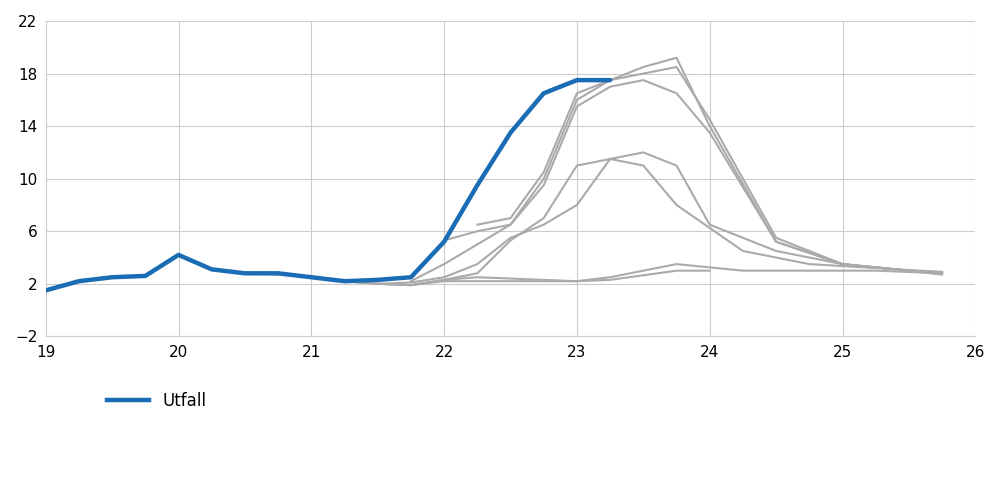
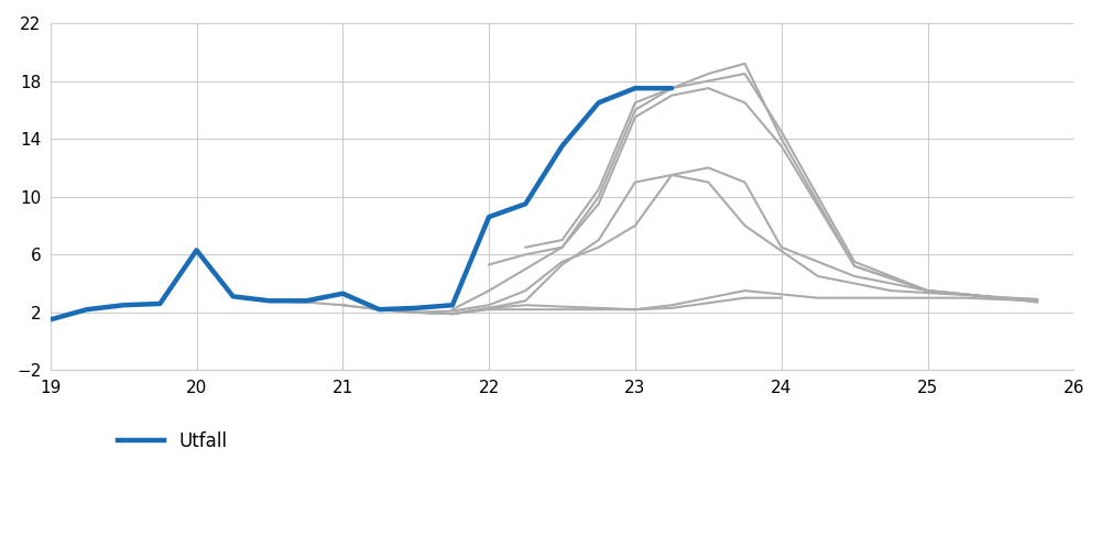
Utfall/20: 4.2 -> 6.3
Utfall/21: 2.5 -> 3.3
Utfall/22: 5.2 -> 8.6
